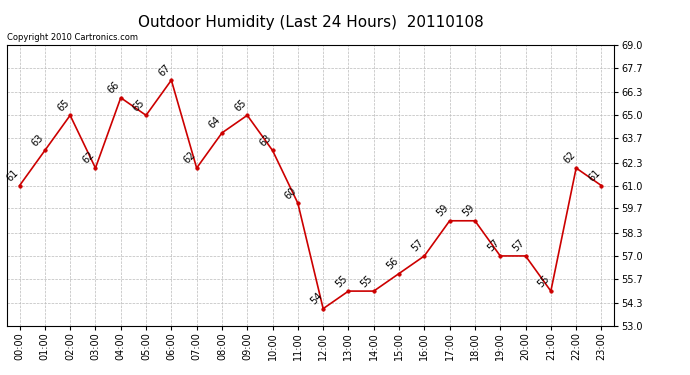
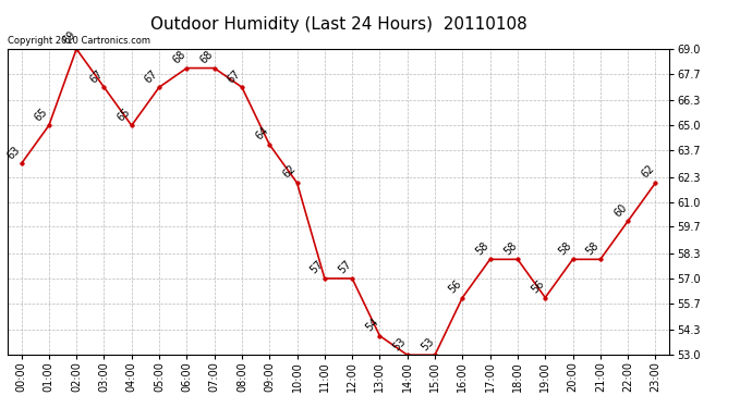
00:00: 61 -> 63
01:00: 63 -> 65
02:00: 65 -> 69
03:00: 62 -> 67
04:00: 66 -> 65
05:00: 65 -> 67
06:00: 67 -> 68
07:00: 62 -> 68
08:00: 64 -> 67
09:00: 65 -> 64
10:00: 63 -> 62
11:00: 60 -> 57
12:00: 54 -> 57
13:00: 55 -> 54
14:00: 55 -> 53
15:00: 56 -> 53
16:00: 57 -> 56
17:00: 59 -> 58
18:00: 59 -> 58
19:00: 57 -> 56
20:00: 57 -> 58
21:00: 55 -> 58
22:00: 62 -> 60
23:00: 61 -> 62
